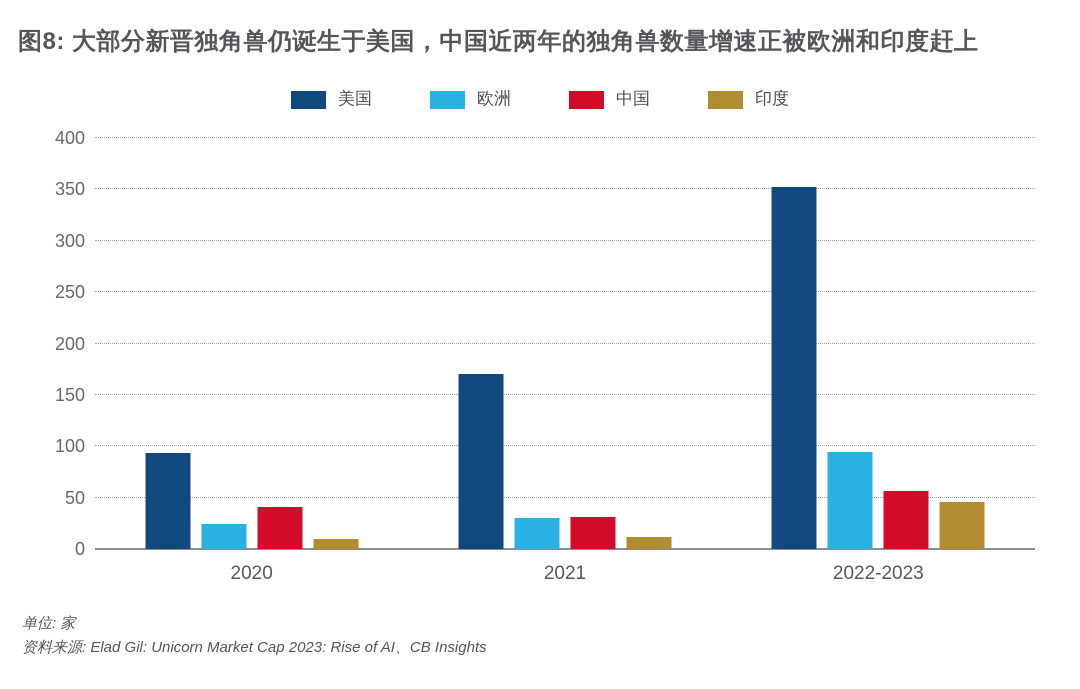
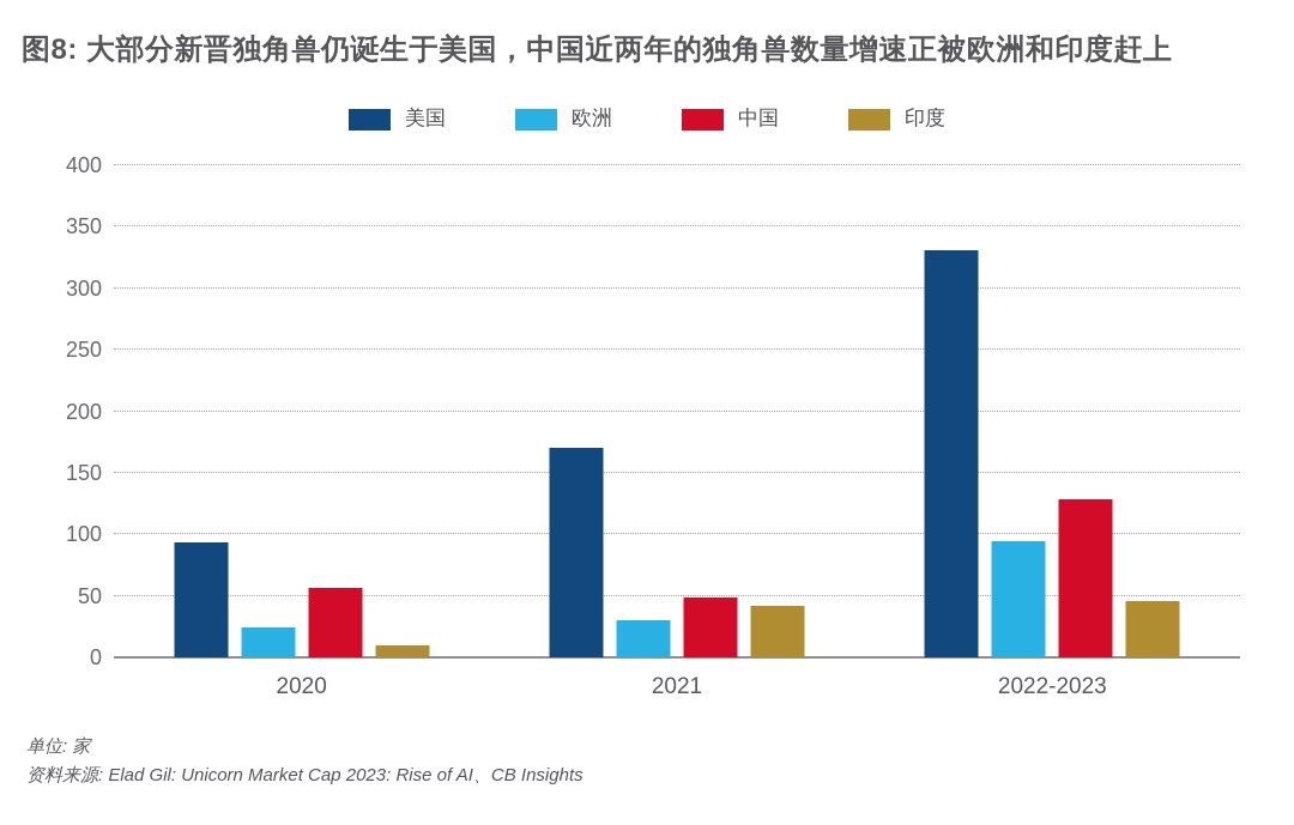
中国/2020: 41 -> 56
中国/2021: 31 -> 49
印度/2021: 12 -> 42
美国/2022-2023: 352 -> 331
中国/2022-2023: 56 -> 128
